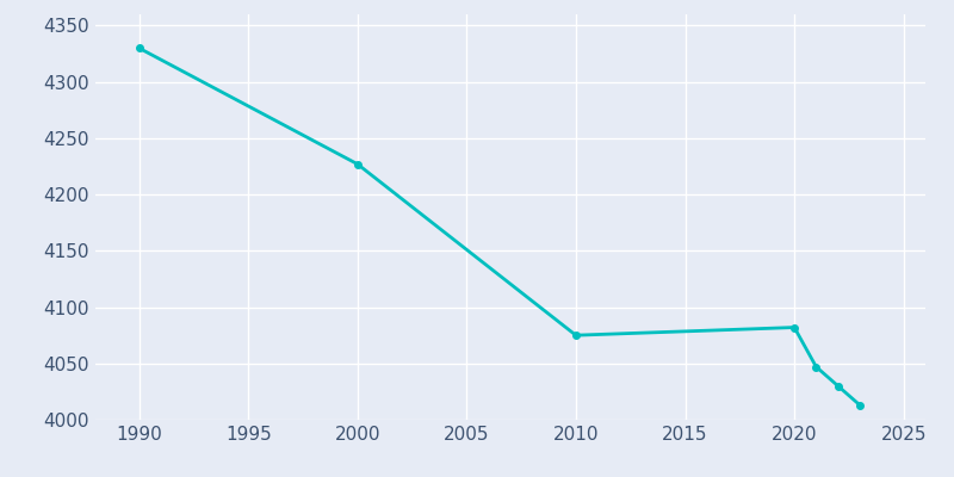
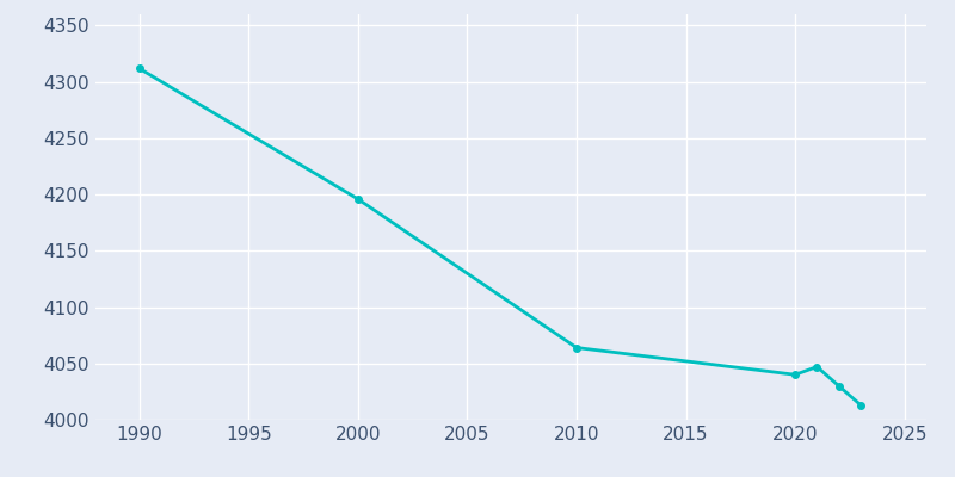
1990: 4330 -> 4312
2000: 4227 -> 4196
2010: 4075 -> 4064
2020: 4082 -> 4040
